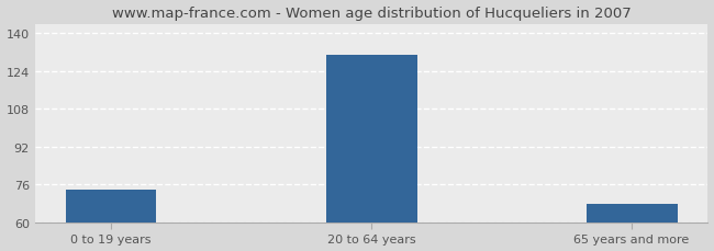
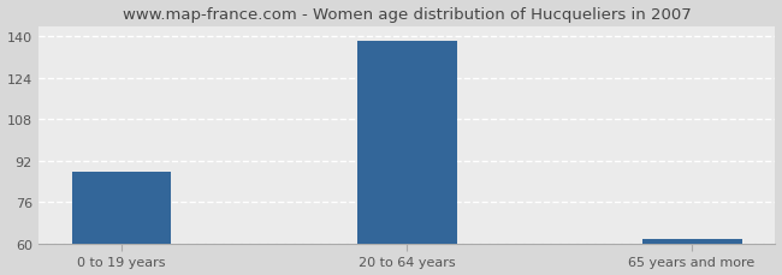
0 to 19 years: 74 -> 88
20 to 64 years: 131 -> 138
65 years and more: 68 -> 62
